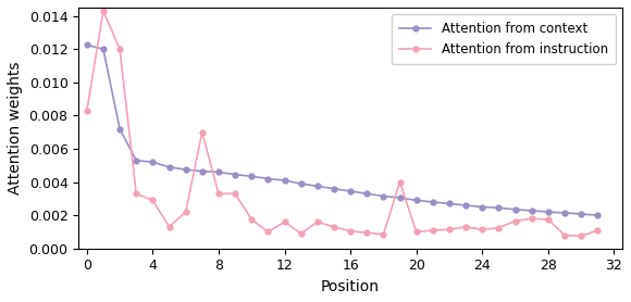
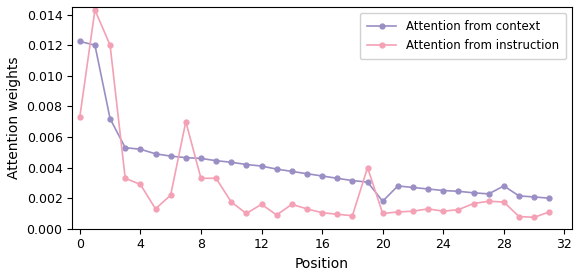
Attention from instruction/0: 0.0083 -> 0.0073
Attention from context/20: 0.0029 -> 0.0018
Attention from context/28: 0.0022 -> 0.0028
